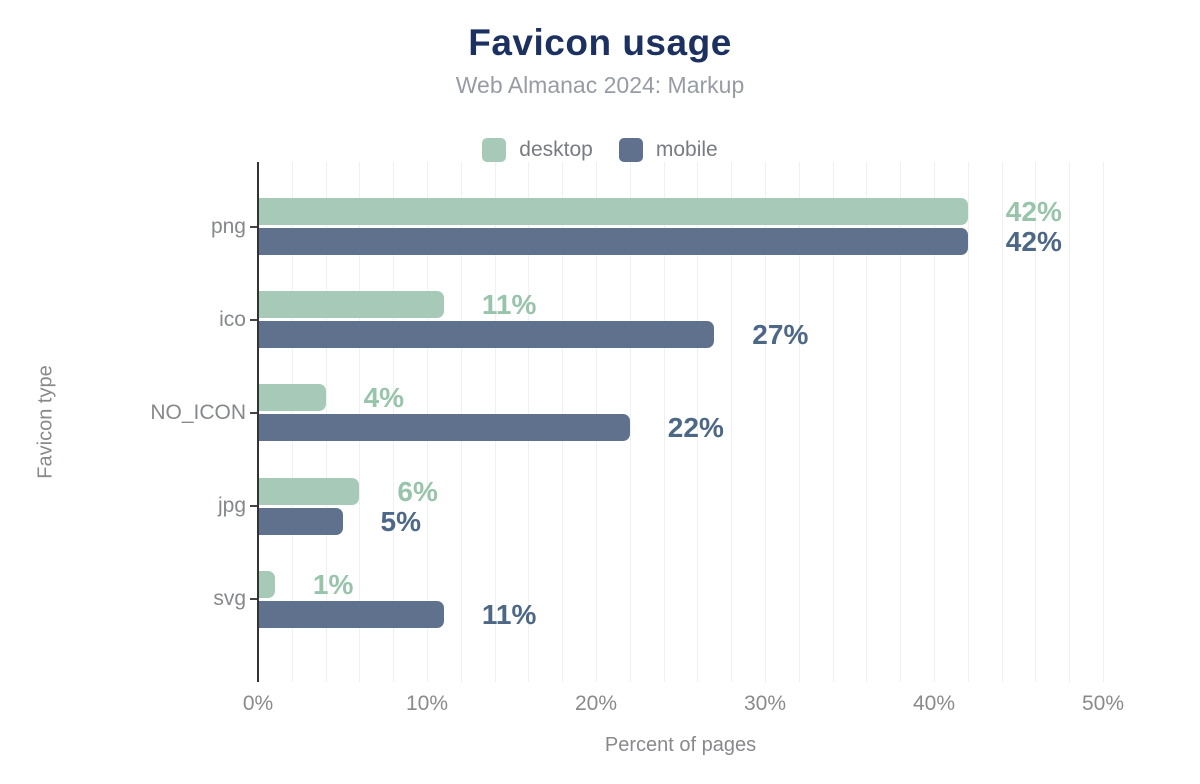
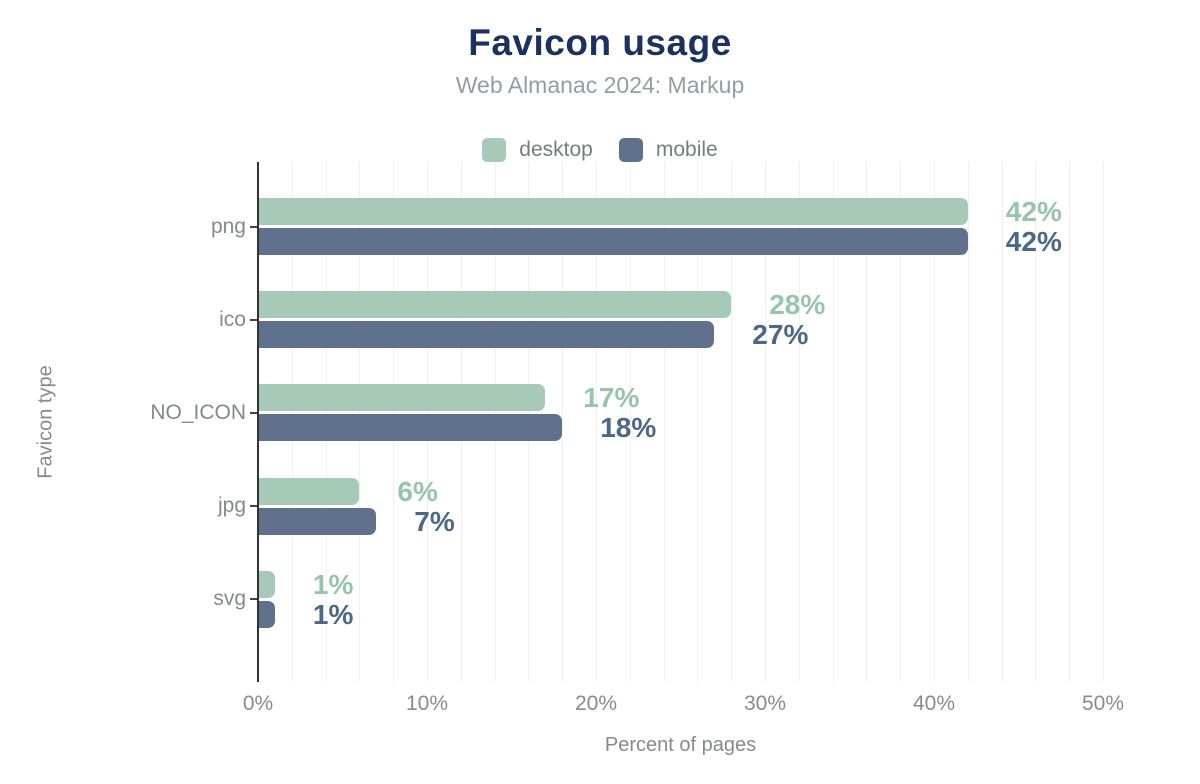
desktop/ico: 11% -> 28%
desktop/NO_ICON: 4% -> 17%
mobile/NO_ICON: 22% -> 18%
mobile/jpg: 5% -> 7%
mobile/svg: 11% -> 1%
